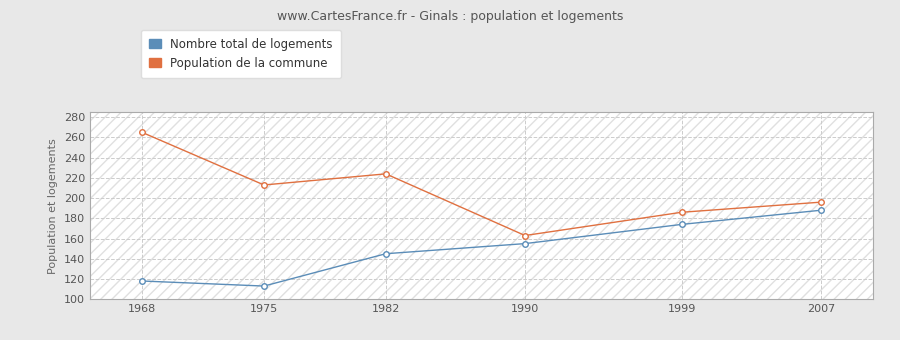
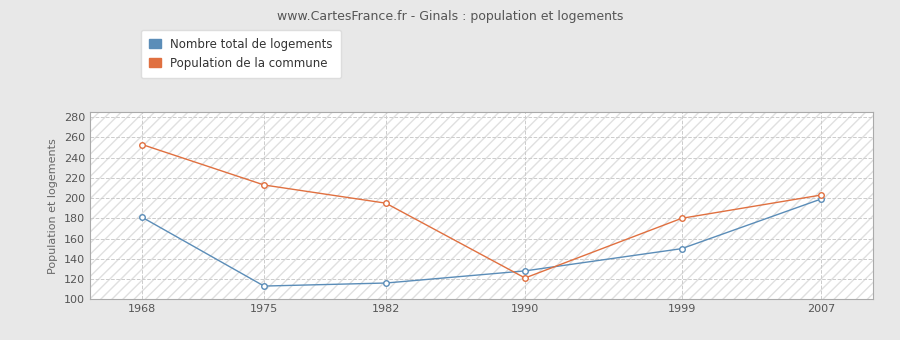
Nombre total de logements/1968: 118 -> 181
Population de la commune/1968: 265 -> 253
Nombre total de logements/1982: 145 -> 116
Population de la commune/1982: 224 -> 195
Nombre total de logements/1990: 155 -> 128
Population de la commune/1990: 163 -> 121
Nombre total de logements/1999: 174 -> 150
Population de la commune/1999: 186 -> 180
Nombre total de logements/2007: 188 -> 199
Population de la commune/2007: 196 -> 203
